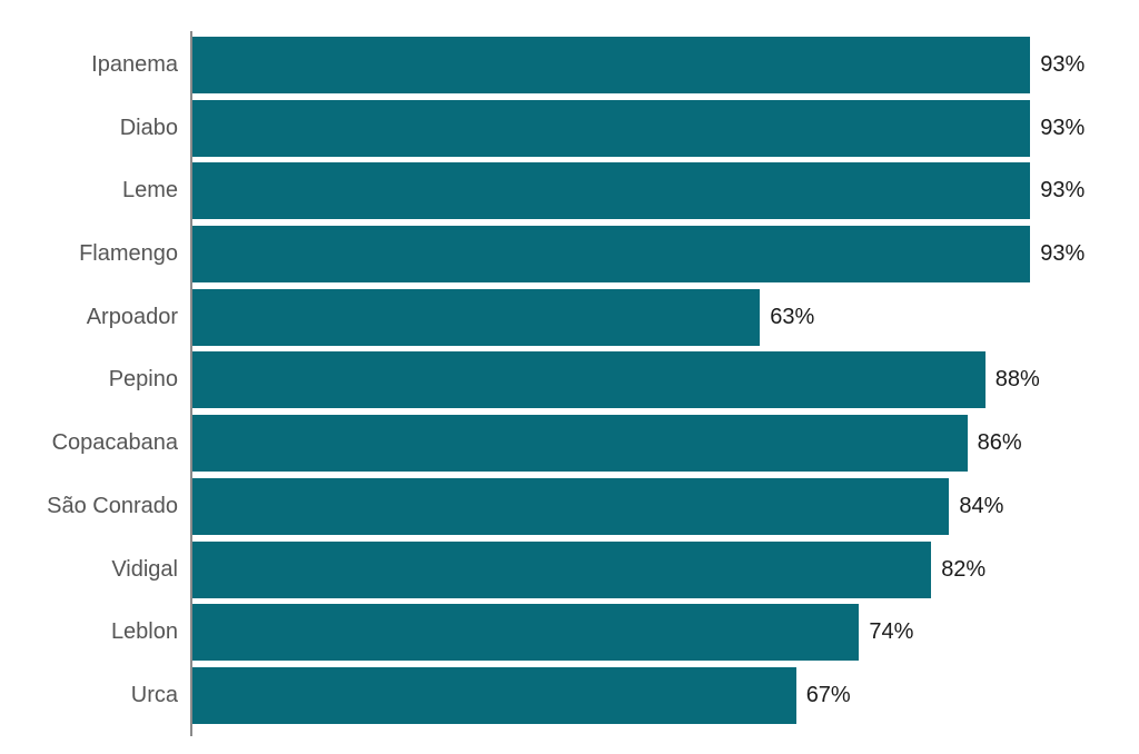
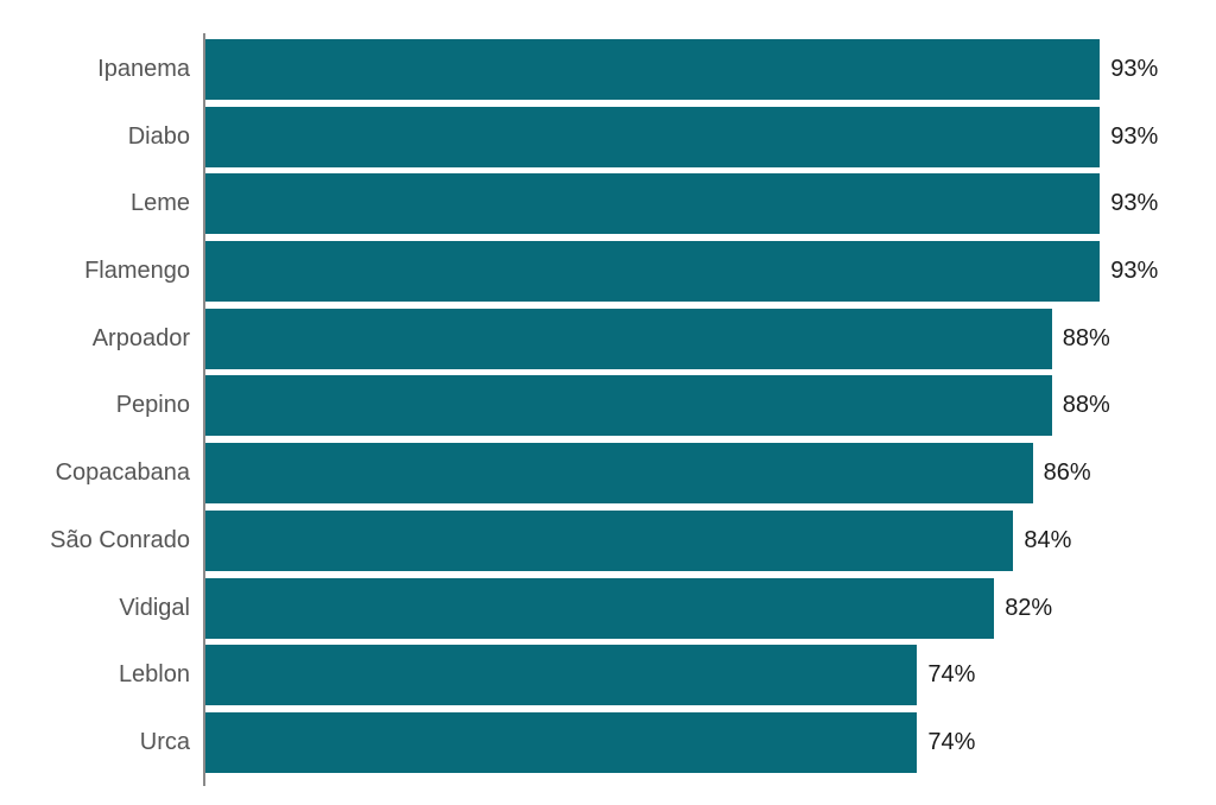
Arpoador: 63% -> 88%
Urca: 67% -> 74%
